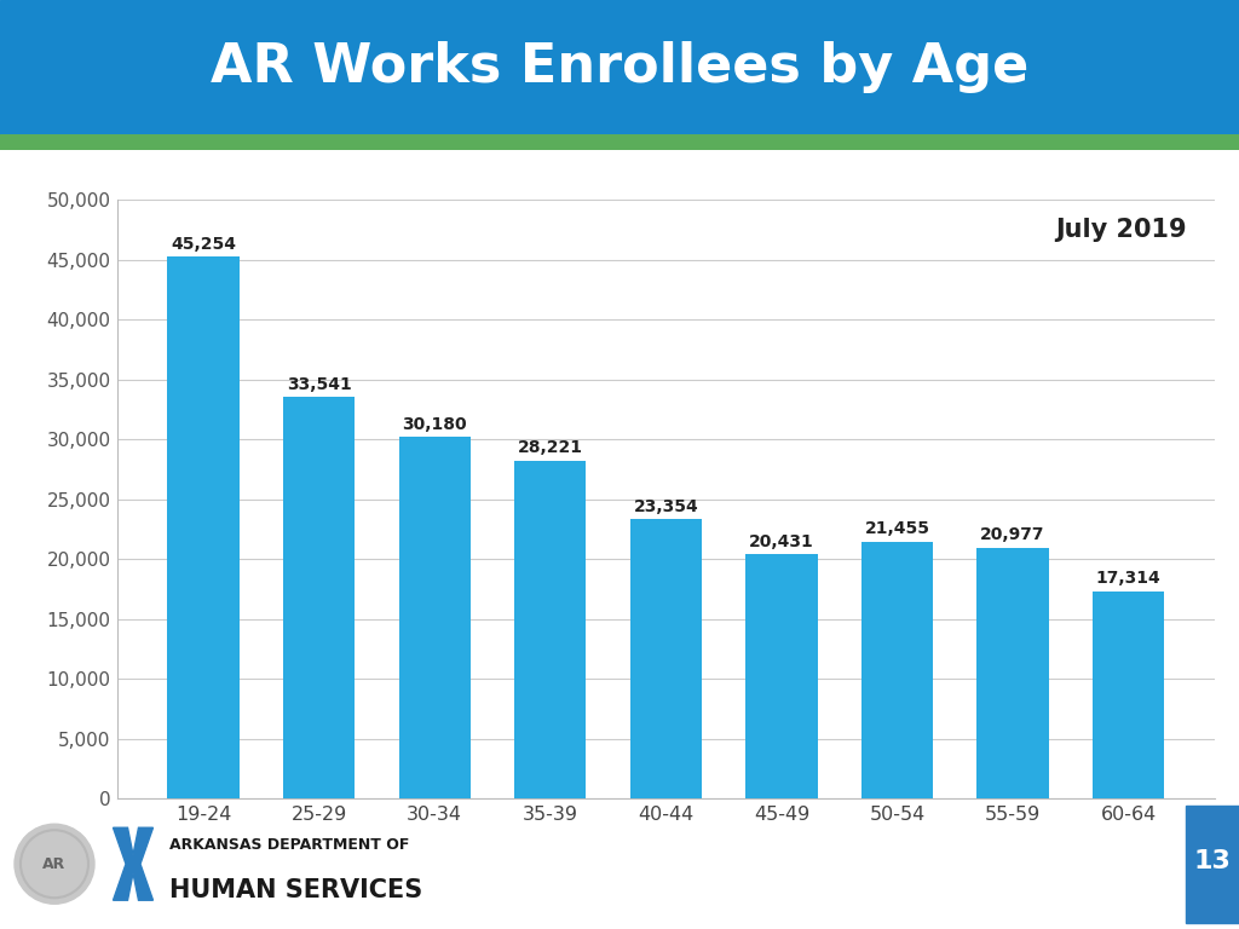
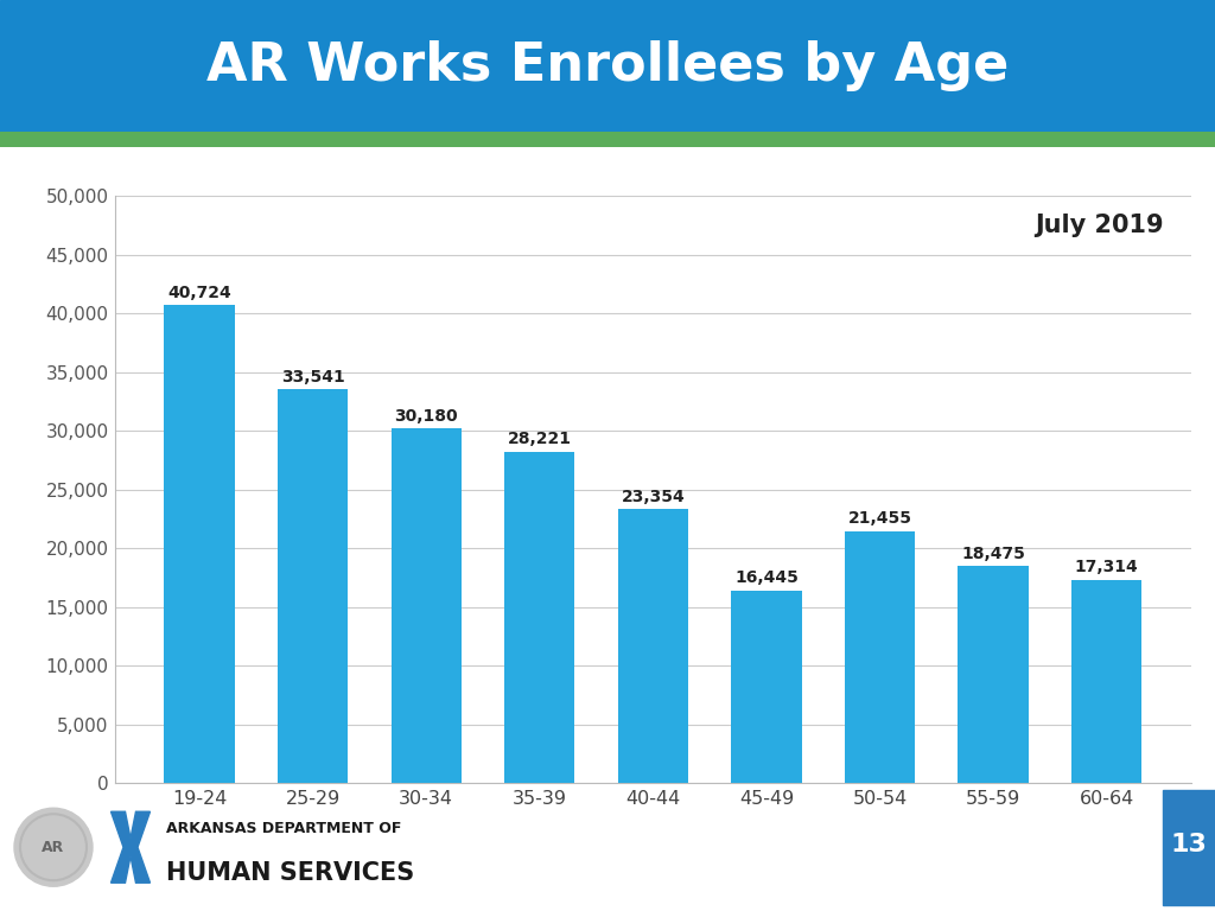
19-24: 45,254 -> 40,724
45-49: 20,431 -> 16,445
55-59: 20,977 -> 18,475
